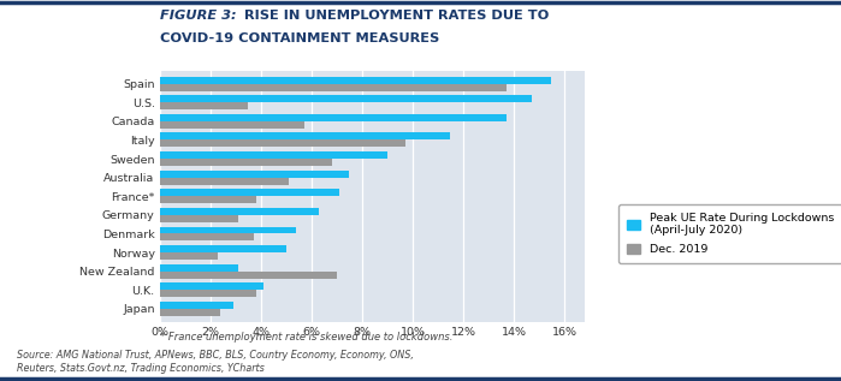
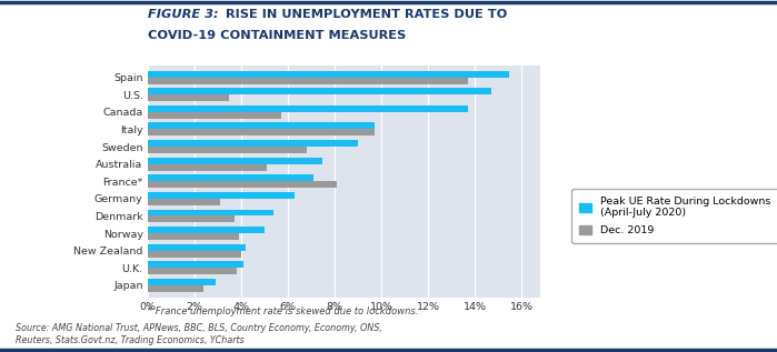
Peak UE Rate During Lockdowns (April-July 2020)/Italy: 11.5% -> 9.7%
Dec. 2019/France*: 3.8% -> 8.1%
Dec. 2019/Norway: 2.3% -> 3.9%
Peak UE Rate During Lockdowns (April-July 2020)/New Zealand: 3.1% -> 4.2%
Dec. 2019/New Zealand: 7.0% -> 4.0%
